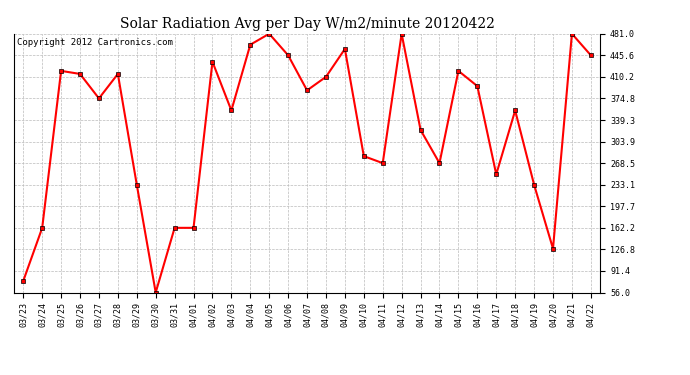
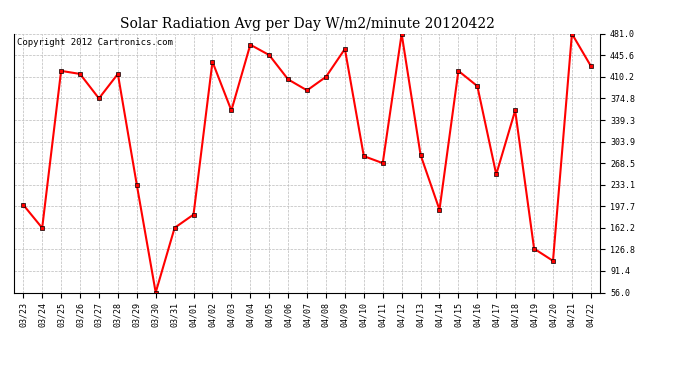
03/23: 75 -> 200
04/01: 162 -> 184
04/05: 481 -> 446
04/06: 446 -> 406
04/13: 323 -> 282
04/14: 268 -> 192
04/19: 233 -> 128
04/20: 128 -> 108
04/22: 446 -> 428
